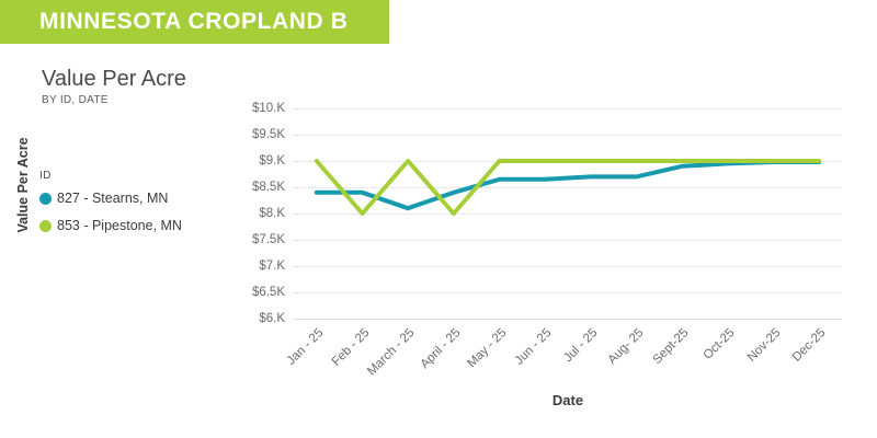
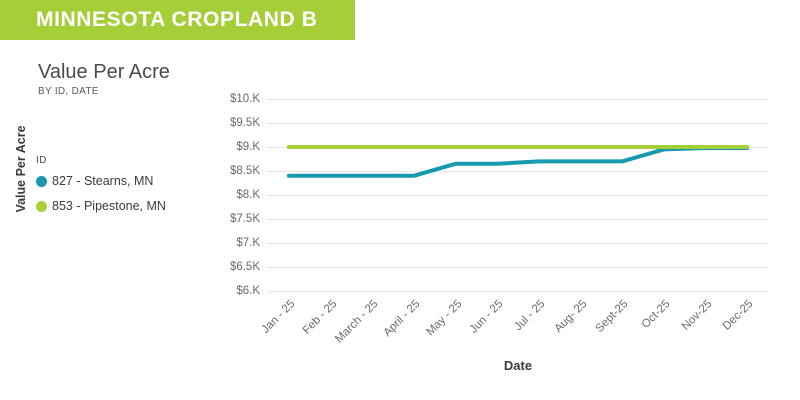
853 - Pipestone, MN/Feb - 25: $8K -> $9K
827 - Stearns, MN/March - 25: $8.1K -> $8.4K
853 - Pipestone, MN/April - 25: $8K -> $9K
827 - Stearns, MN/Sept-25: $8.9K -> $8.7K
